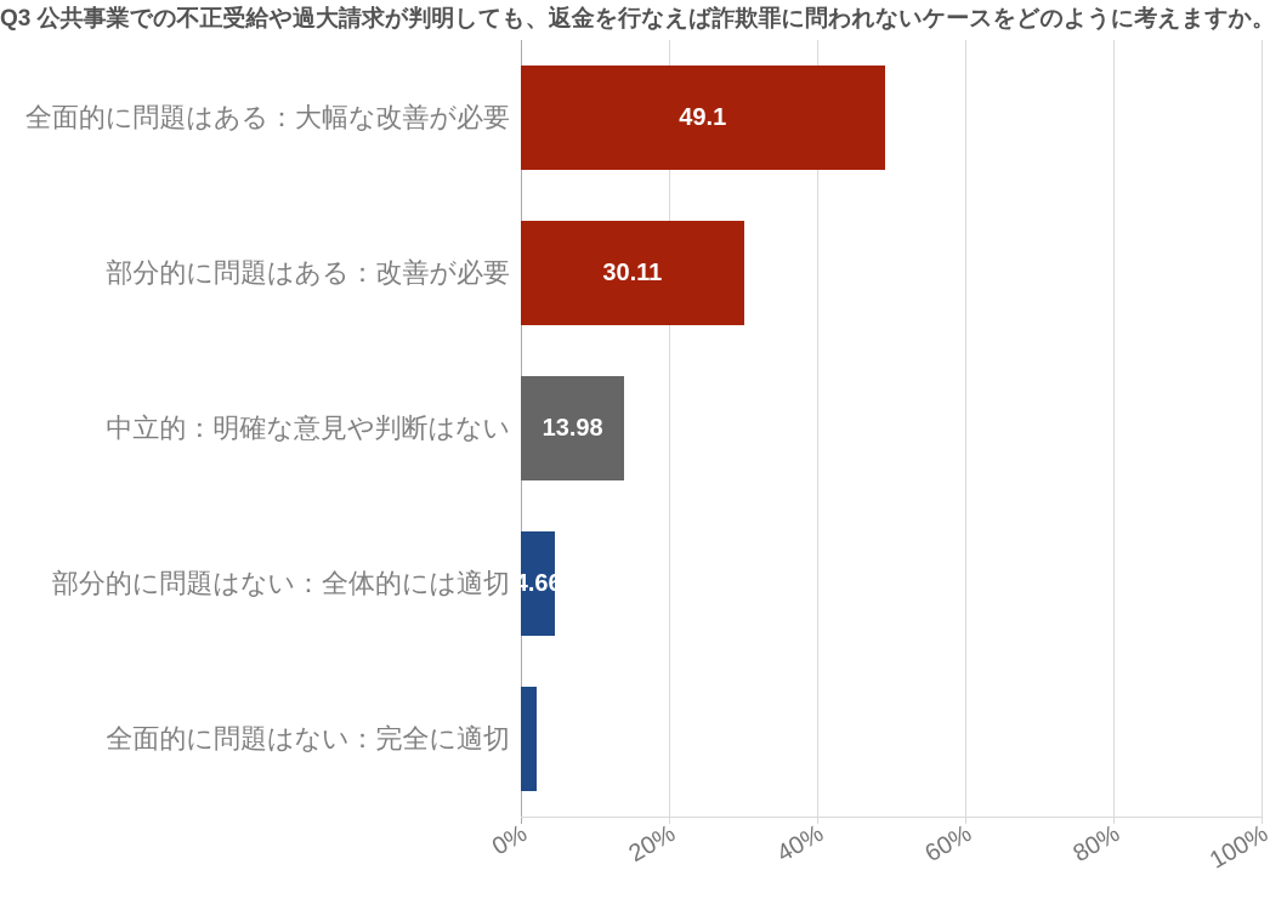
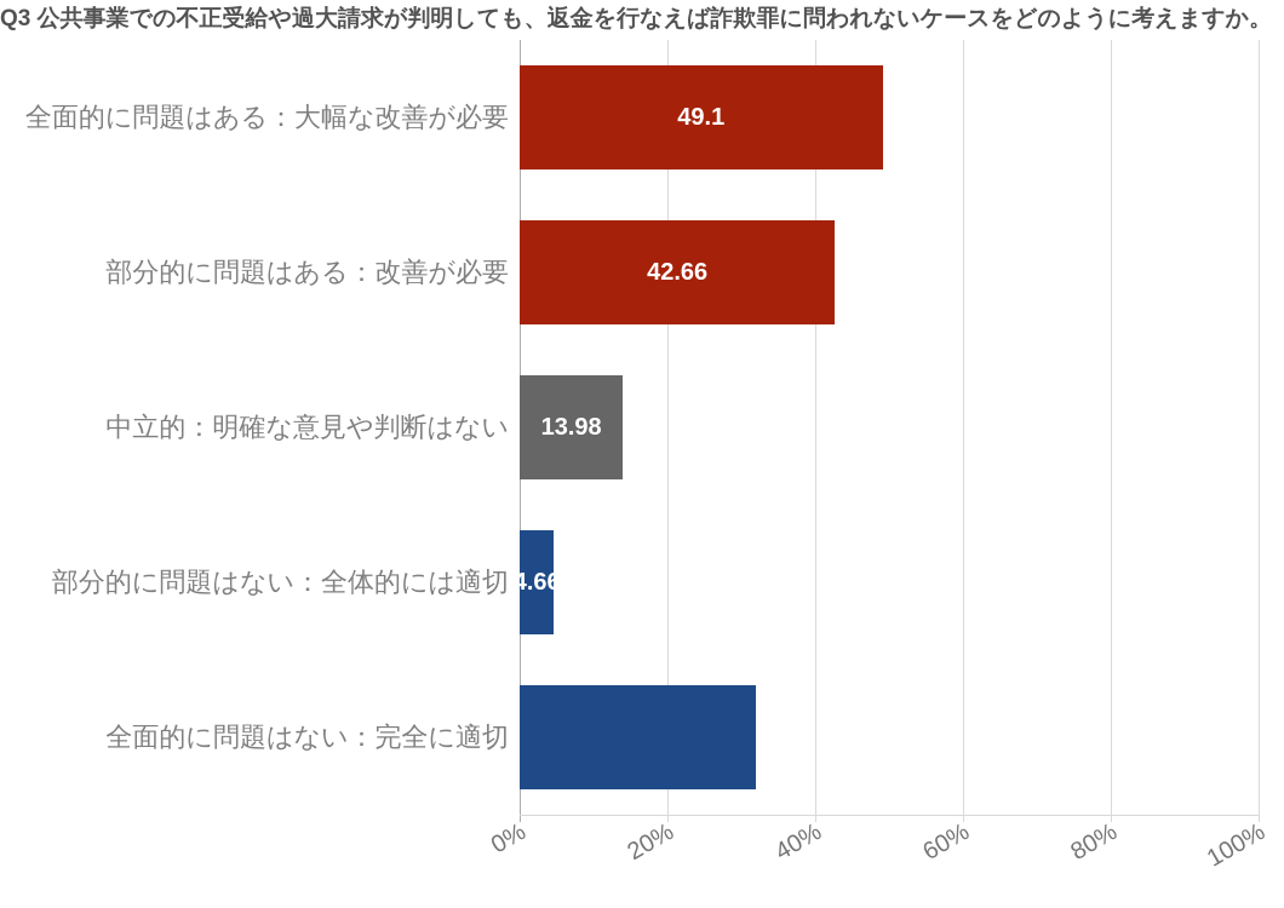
部分的に問題はある：改善が必要: 30.11 -> 42.66
全面的に問題はない：完全に適切: 2% -> 32%
